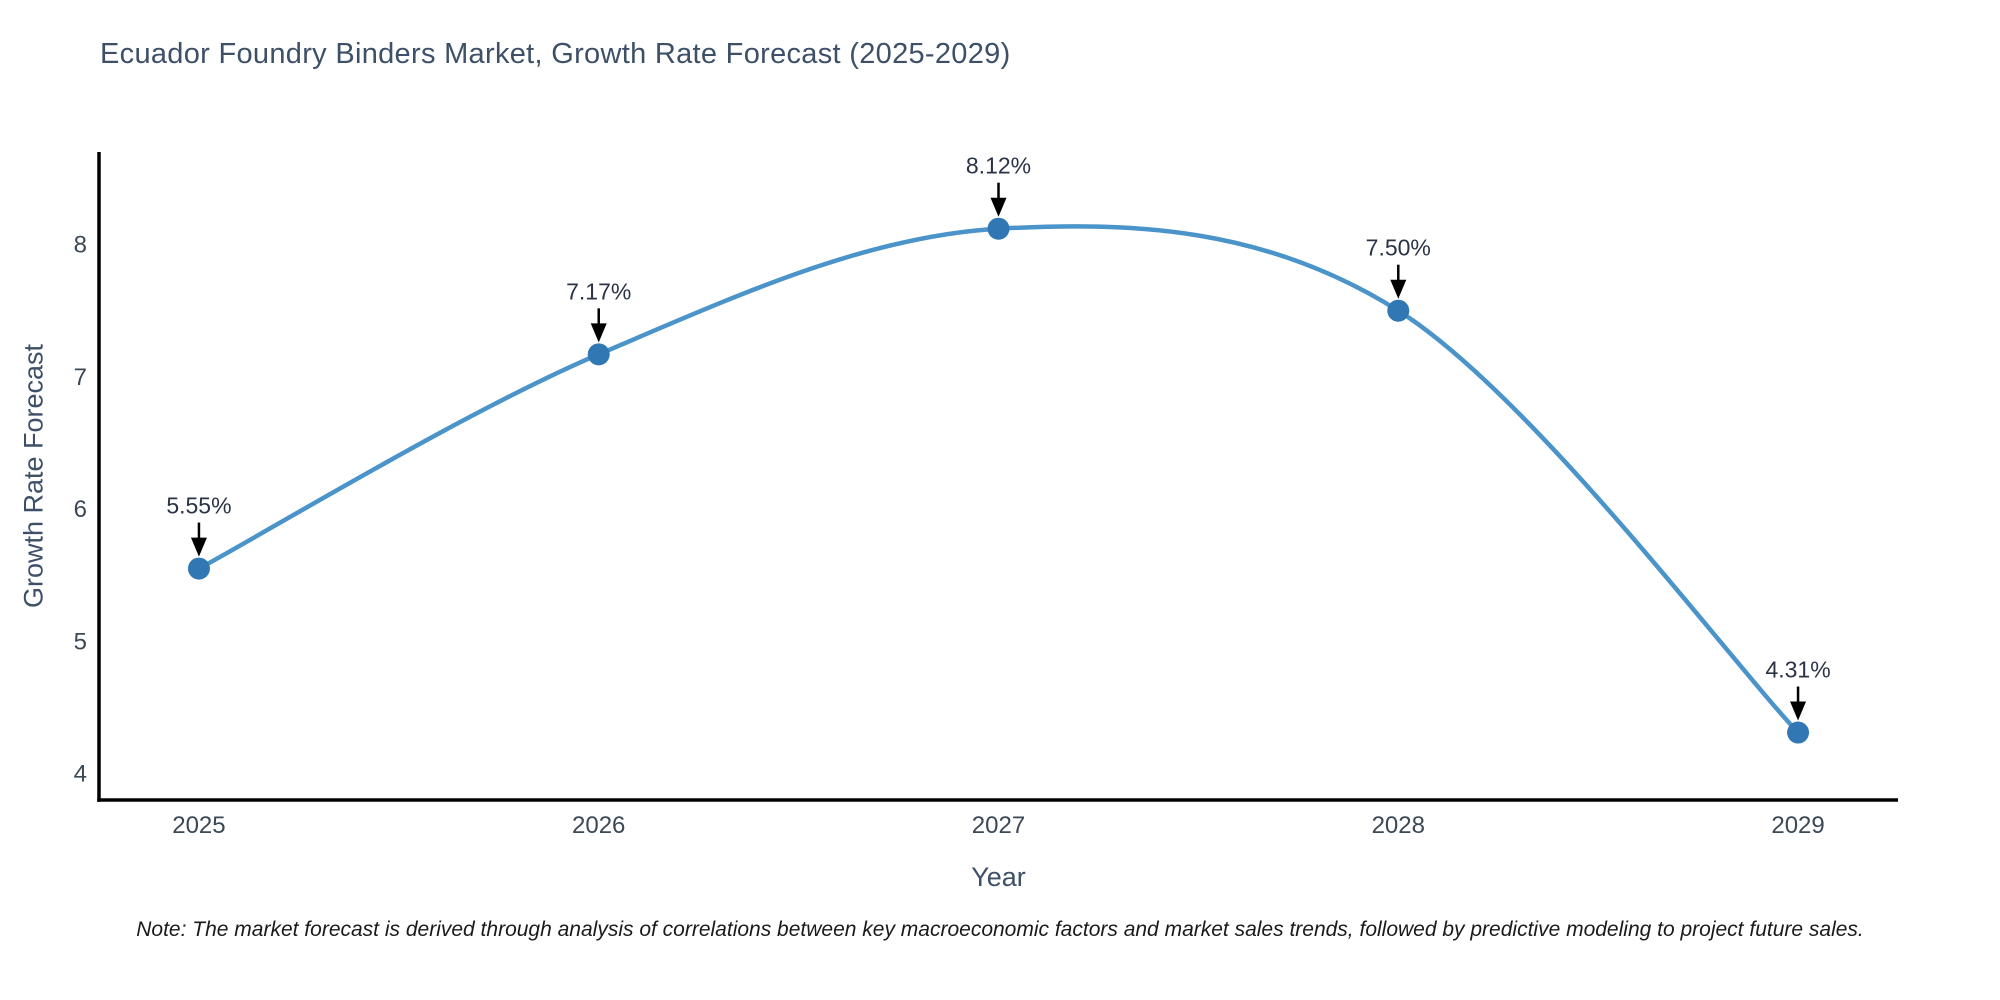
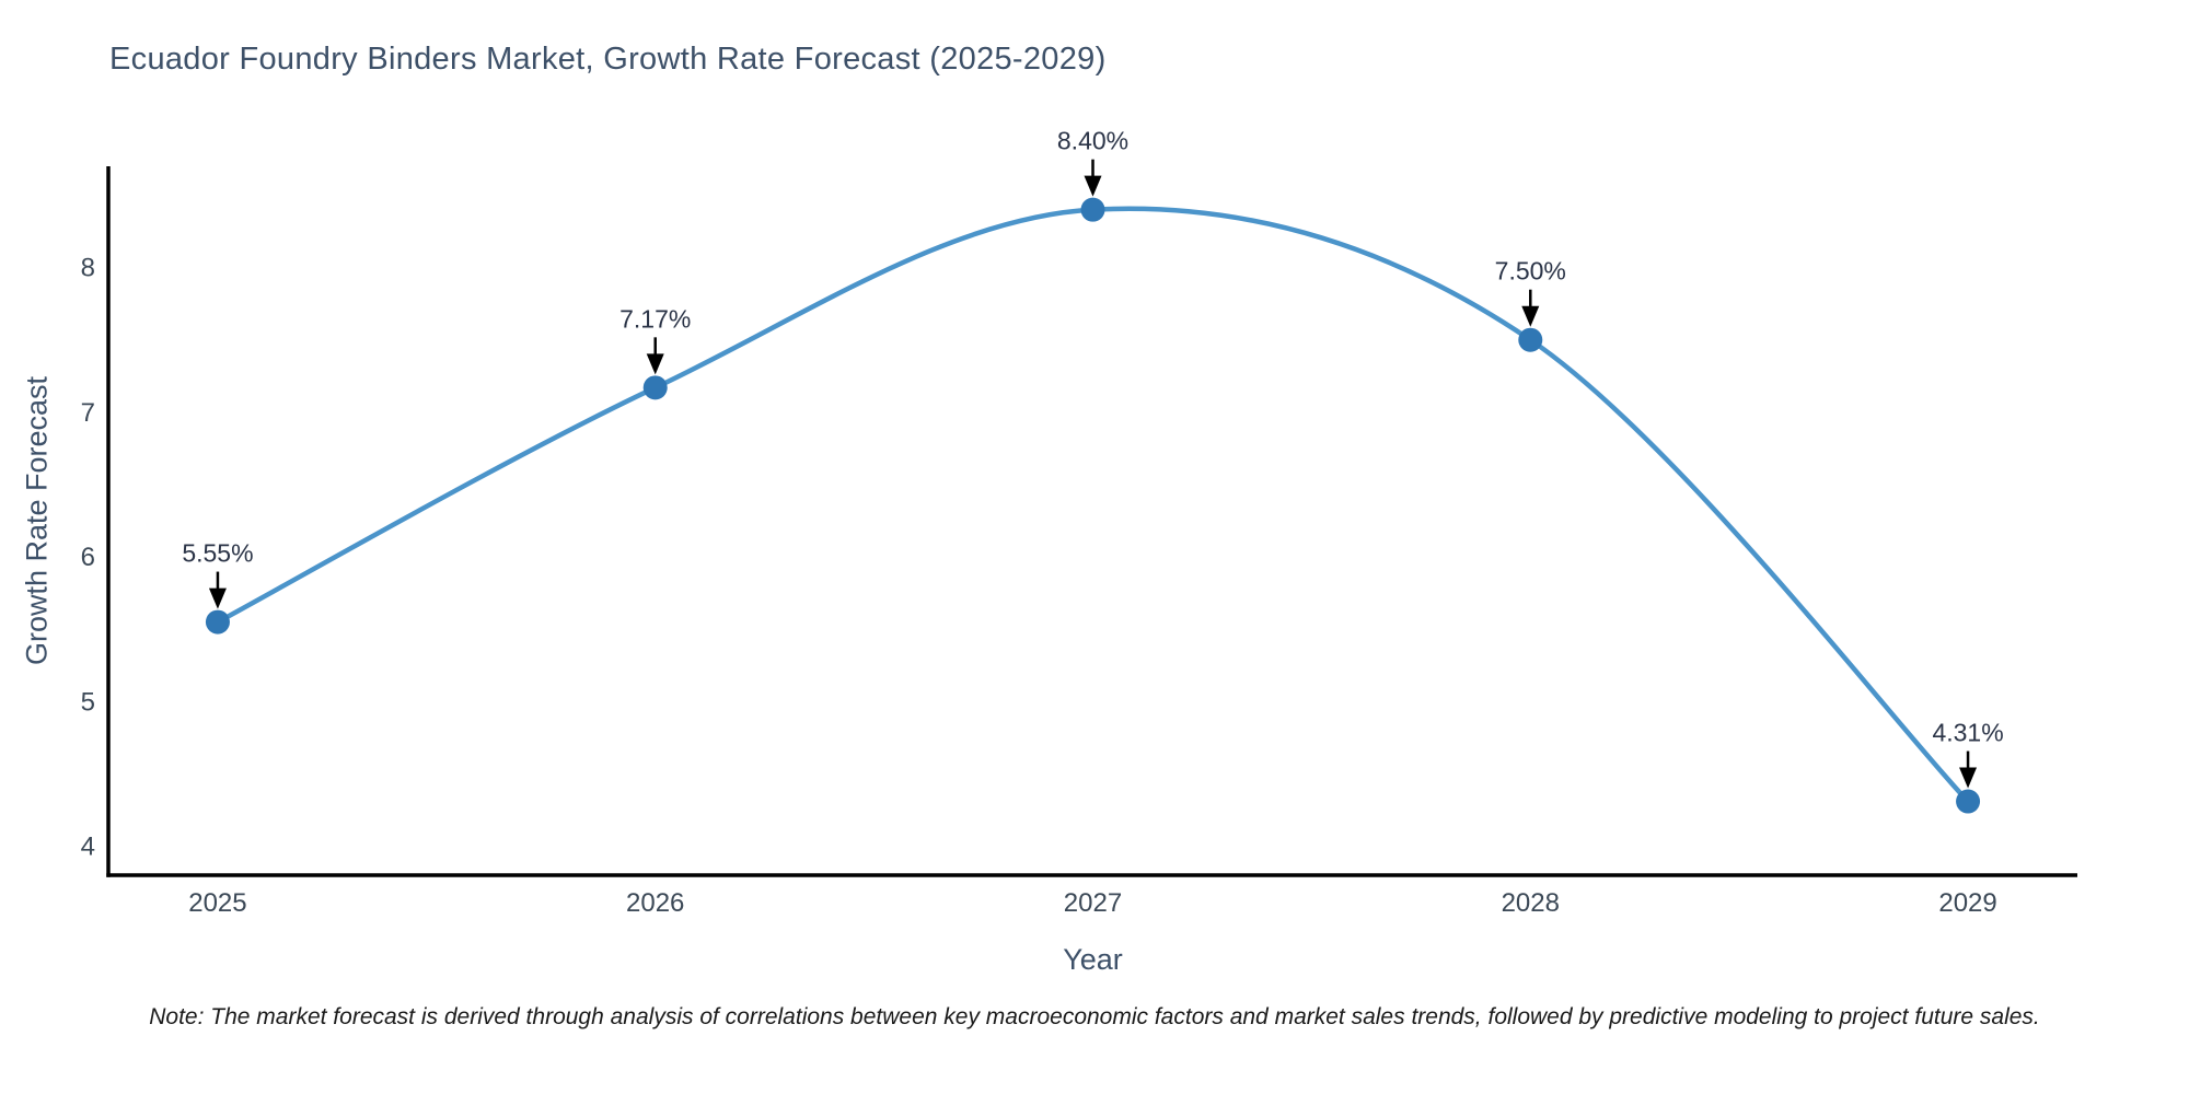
2027: 8.12% -> 8.40%
